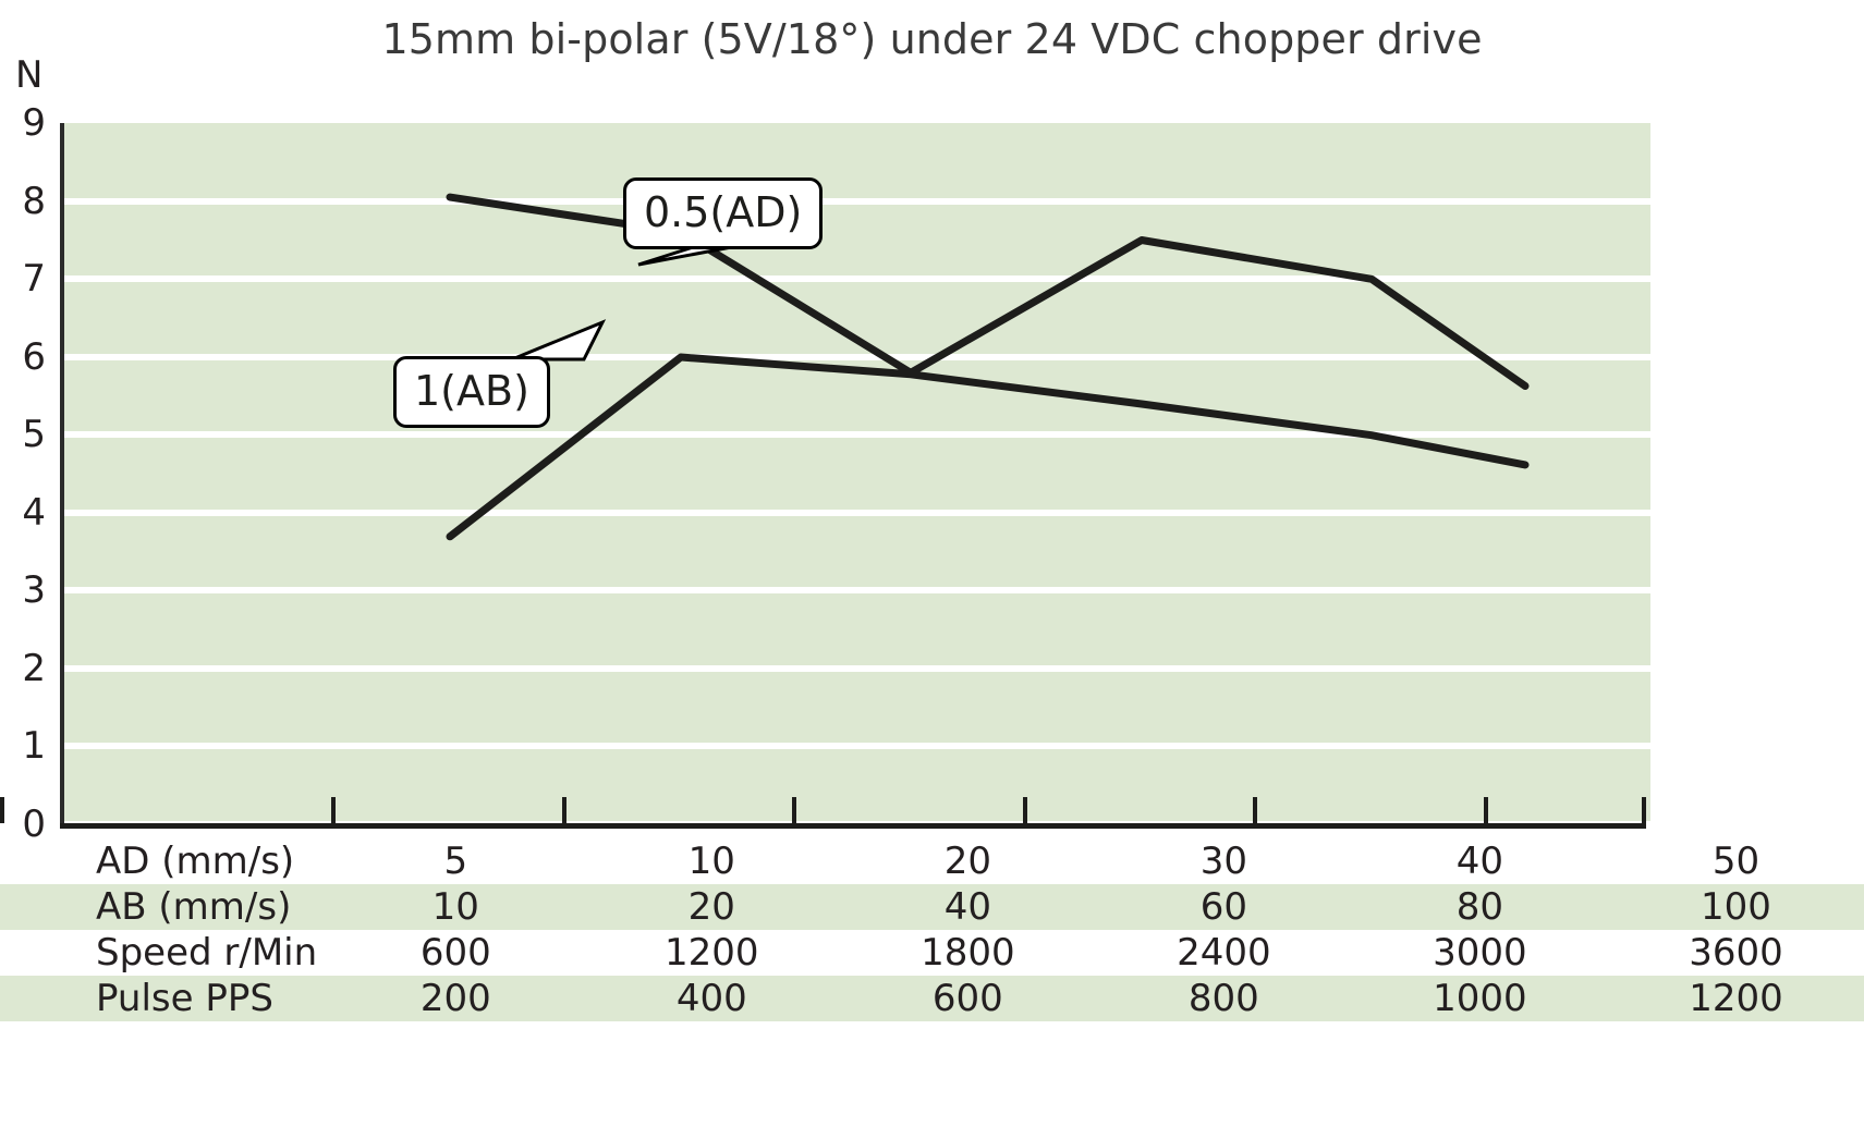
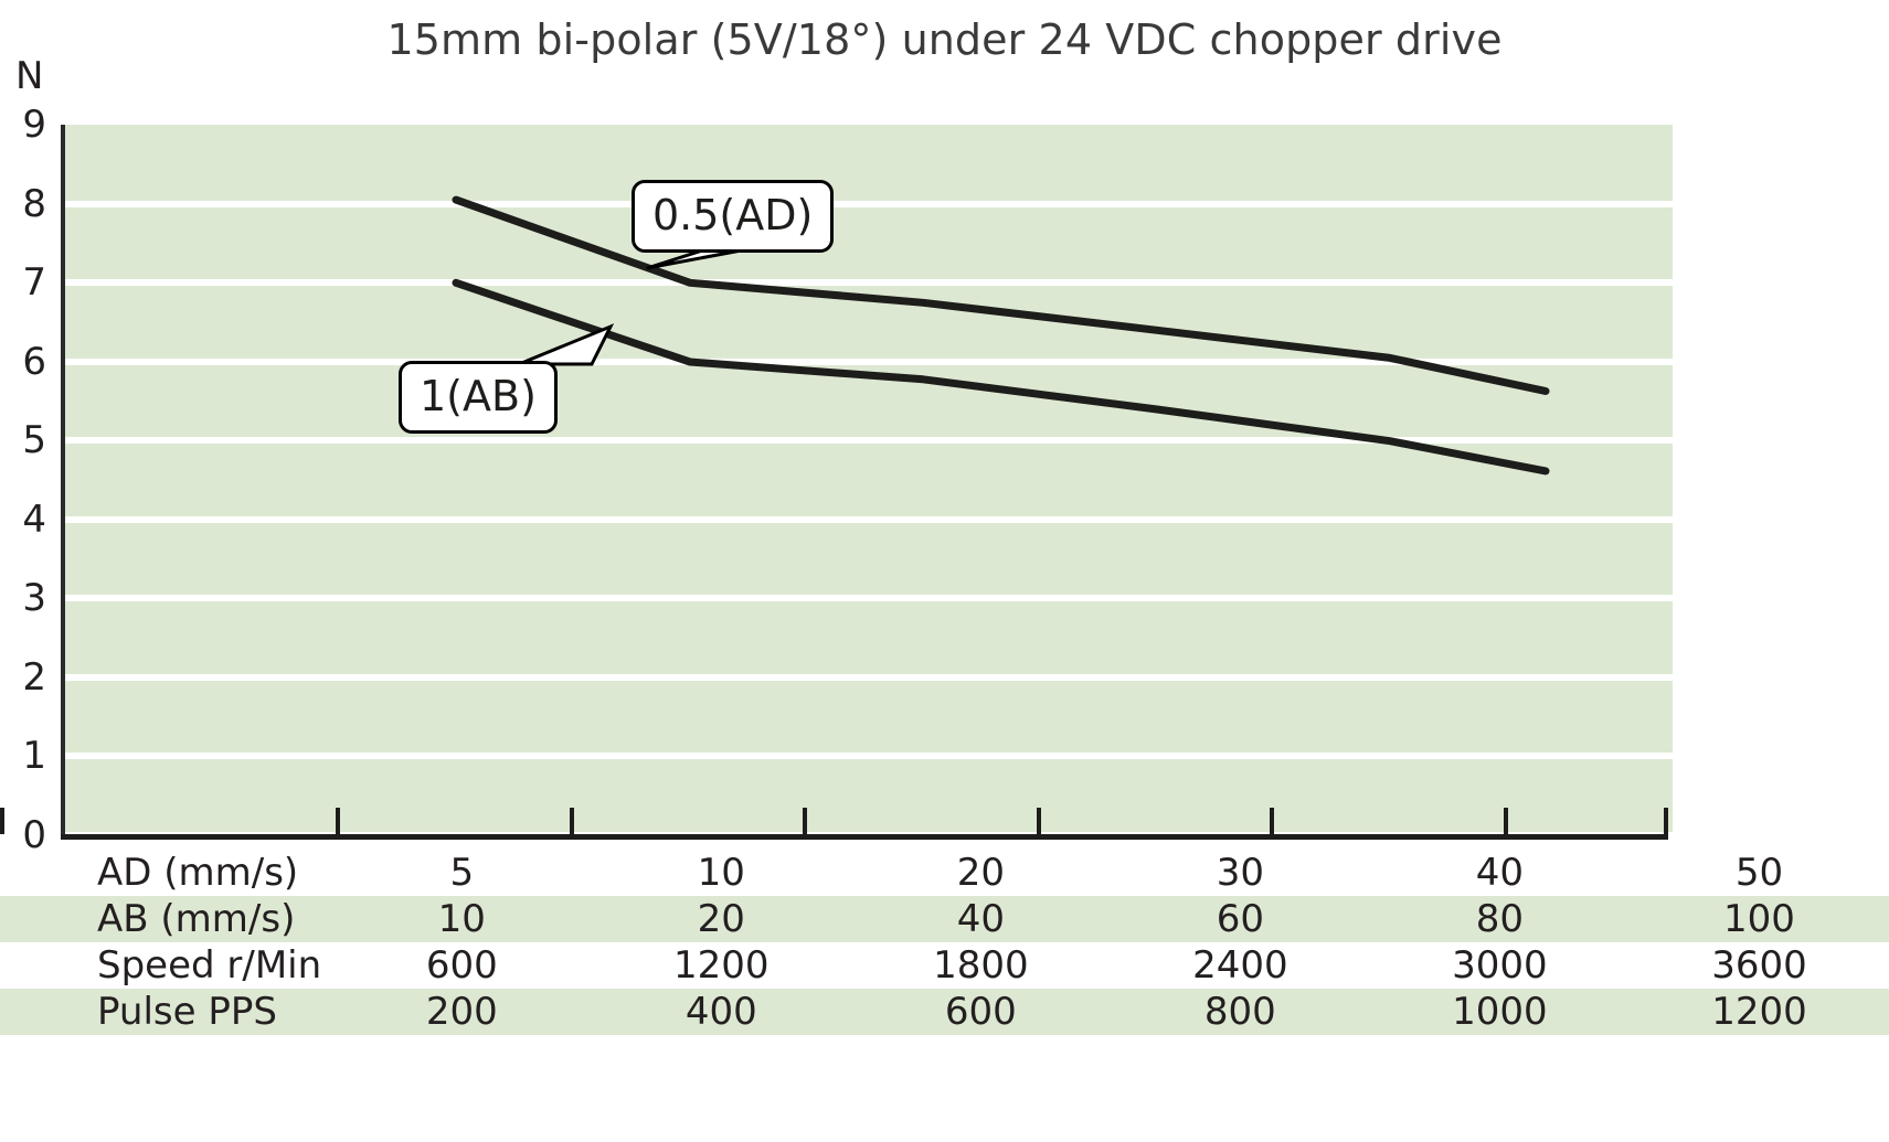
1(AB)/5: 3.7 -> 7.0
0.5(AD)/10: 7.6 -> 7.0
0.5(AD)/20: 5.8 -> 6.8
0.5(AD)/30: 7.5 -> 6.4
0.5(AD)/40: 7.0 -> 6.0
